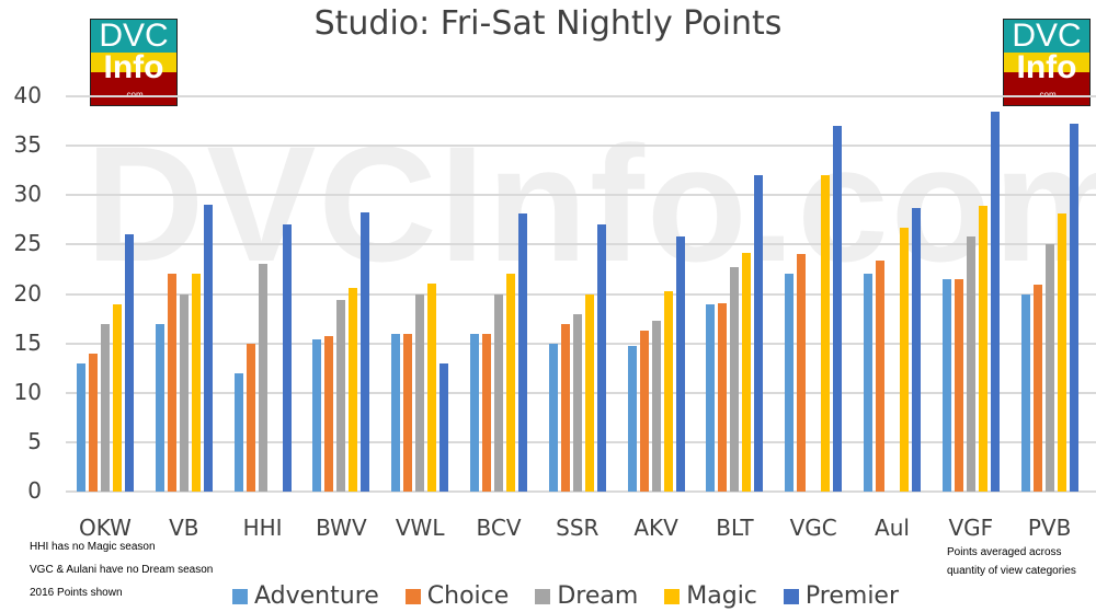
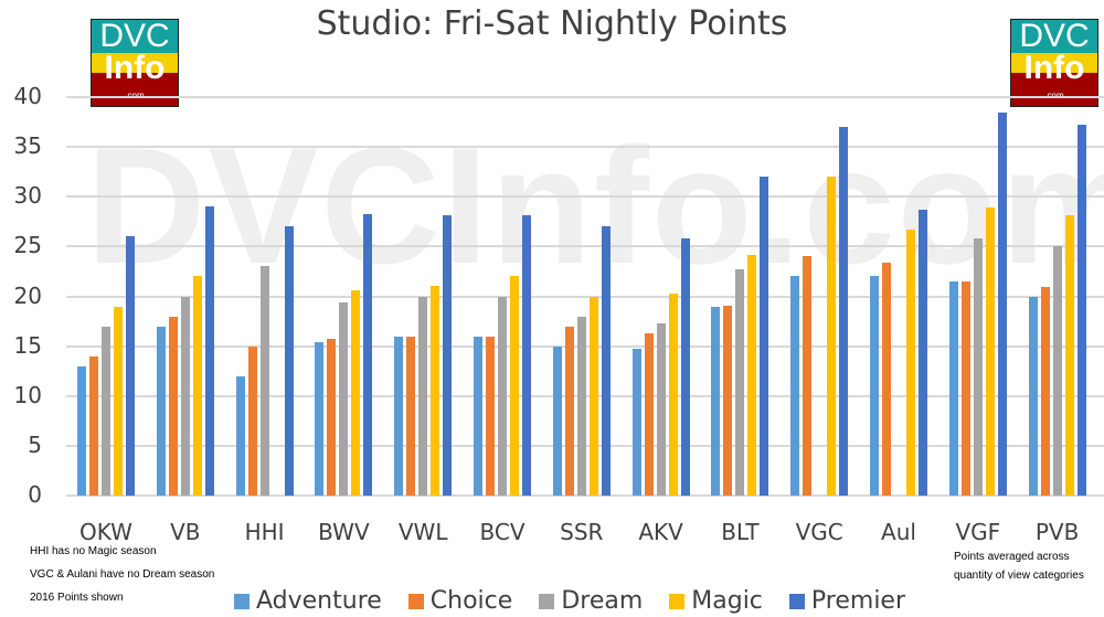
Choice/VB: 22 -> 18
Premier/VWL: 13 -> 28
